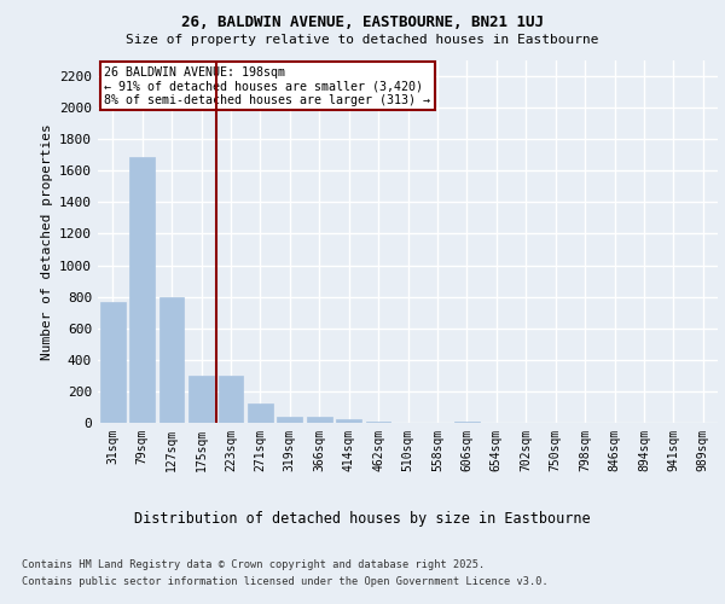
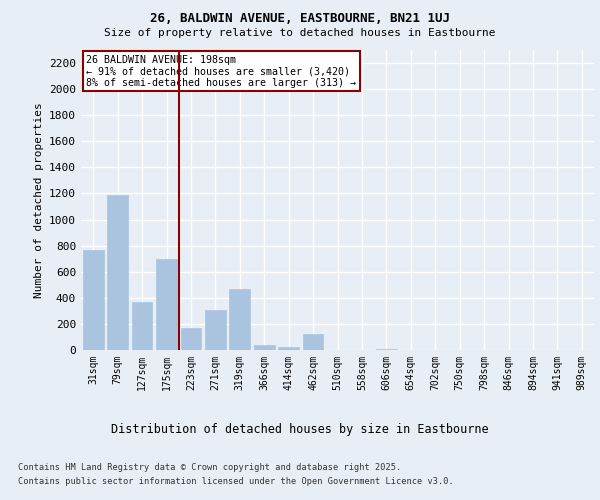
79sqm: 1690 -> 1190
127sqm: 800 -> 370
175sqm: 300 -> 700
223sqm: 300 -> 170
271sqm: 120 -> 310
319sqm: 40 -> 470
462sqm: 10 -> 120
